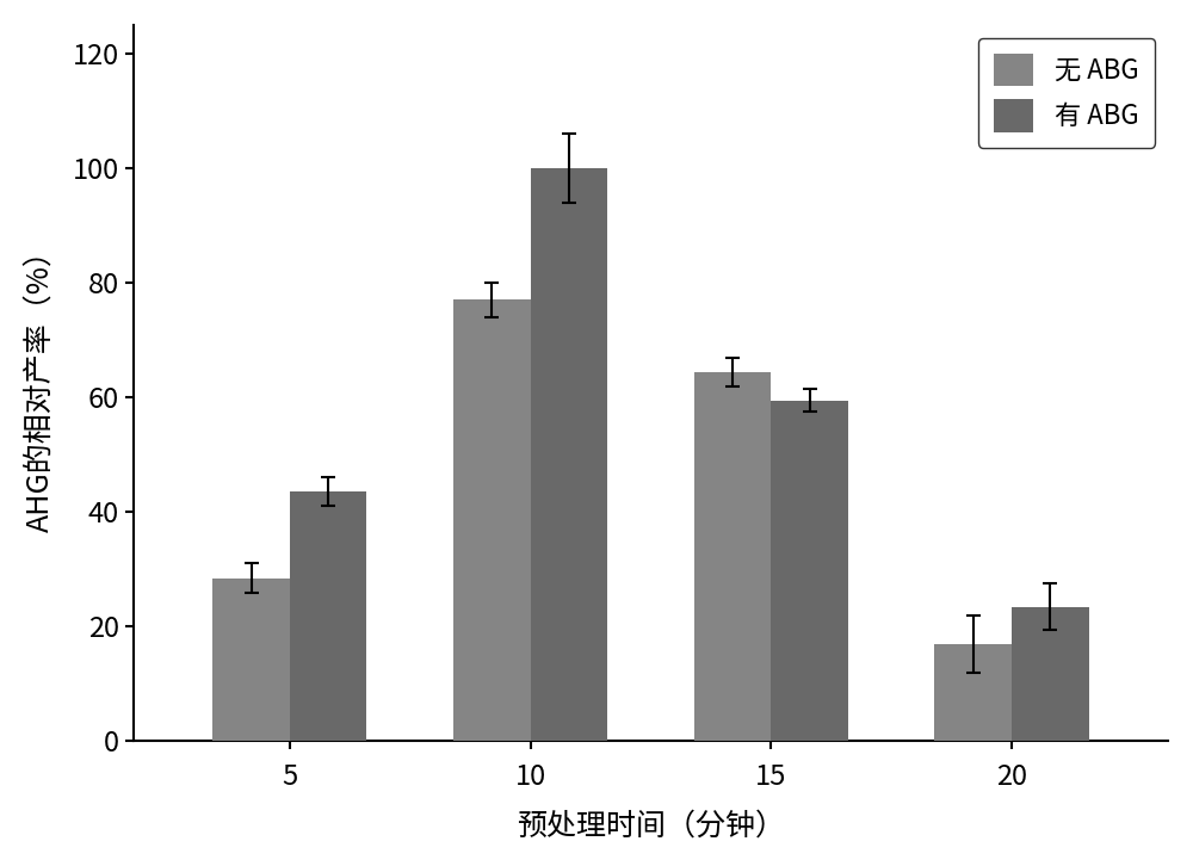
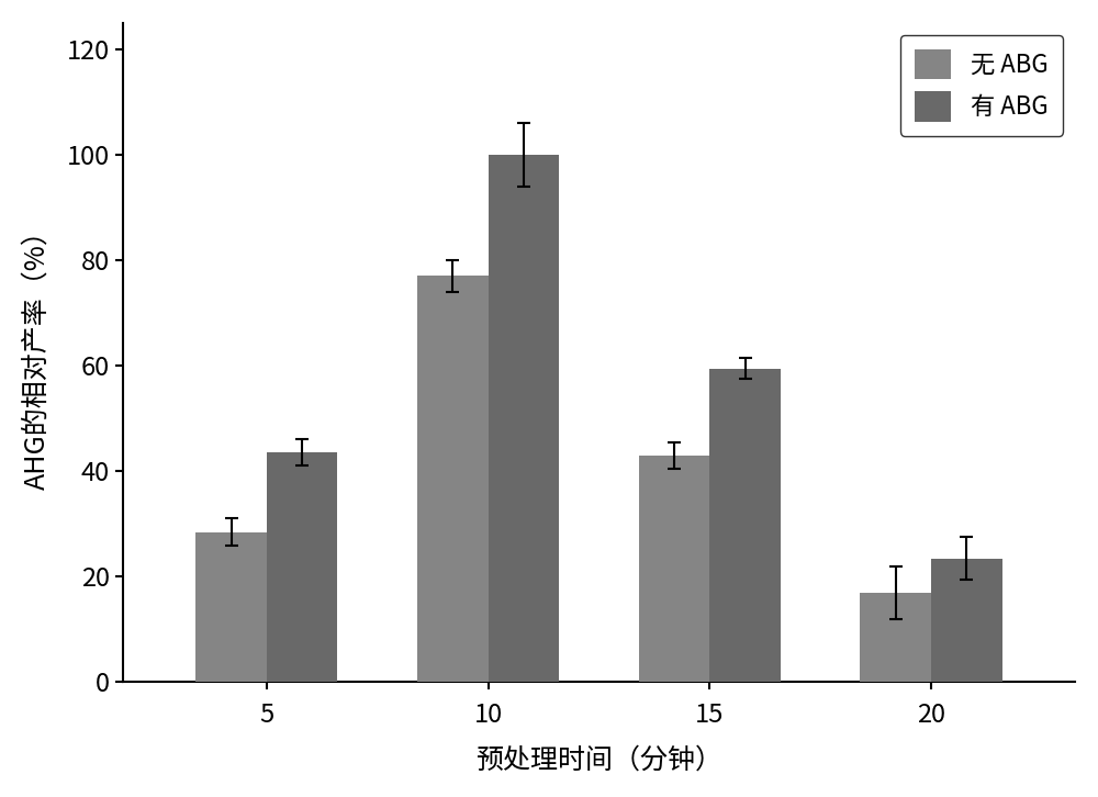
无 ABG/15: 64.5 -> 43.0
